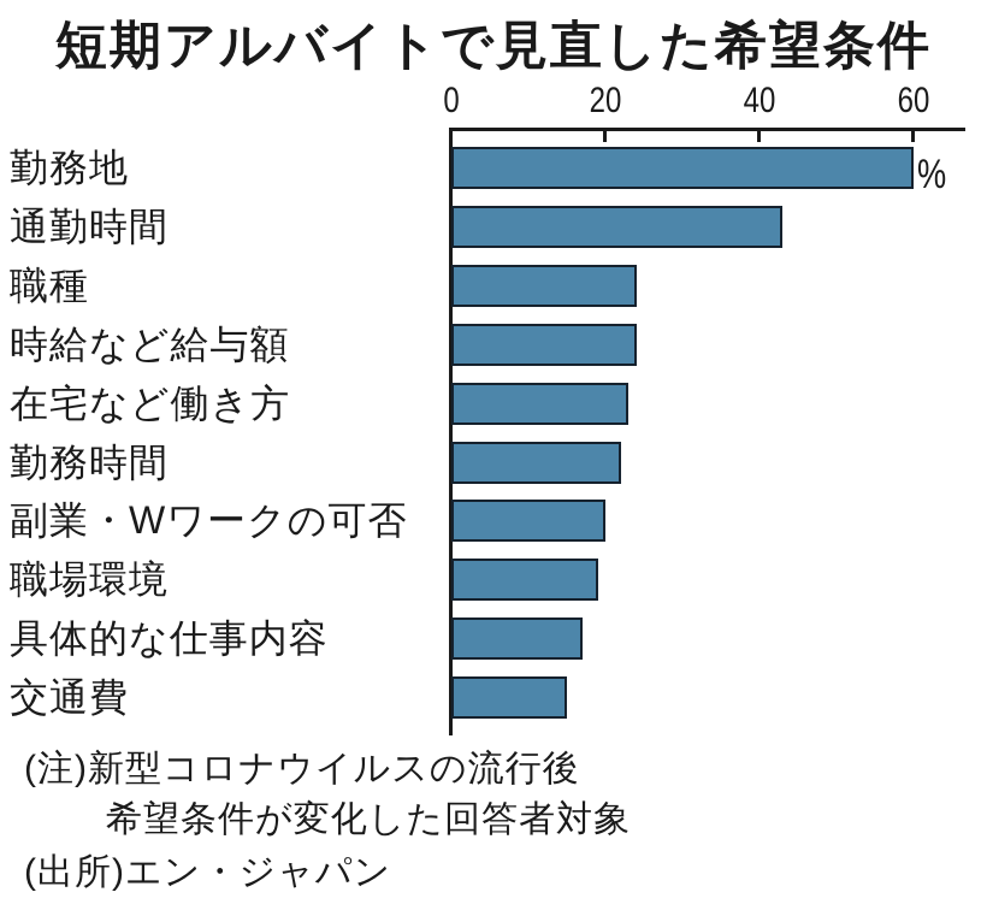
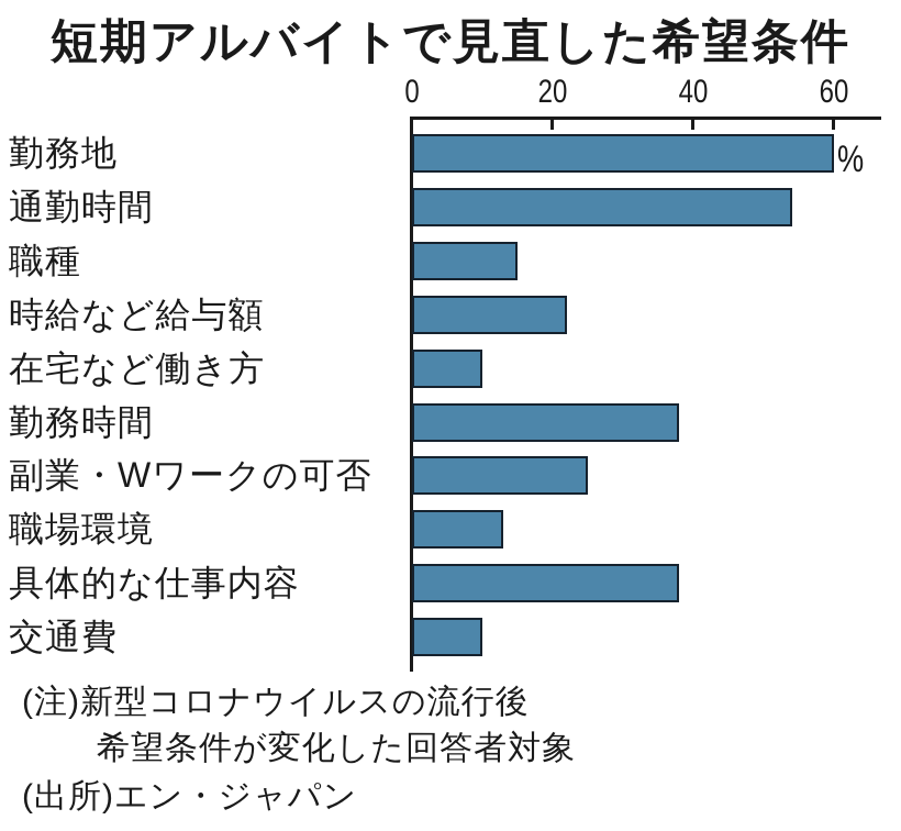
通勤時間: 43 -> 54
職種: 24 -> 15
時給など給与額: 24 -> 22
在宅など働き方: 23 -> 10
勤務時間: 22 -> 38
副業・Wワークの可否: 20 -> 25
職場環境: 19 -> 13
具体的な仕事内容: 17 -> 38
交通費: 15 -> 10
